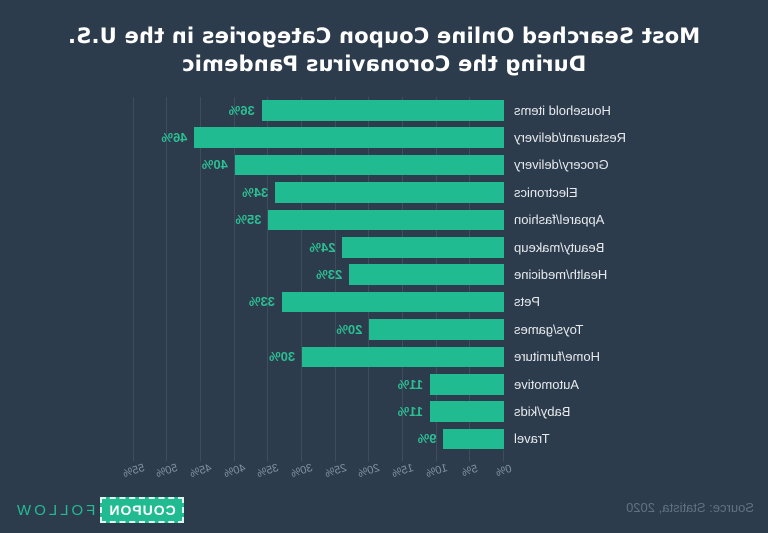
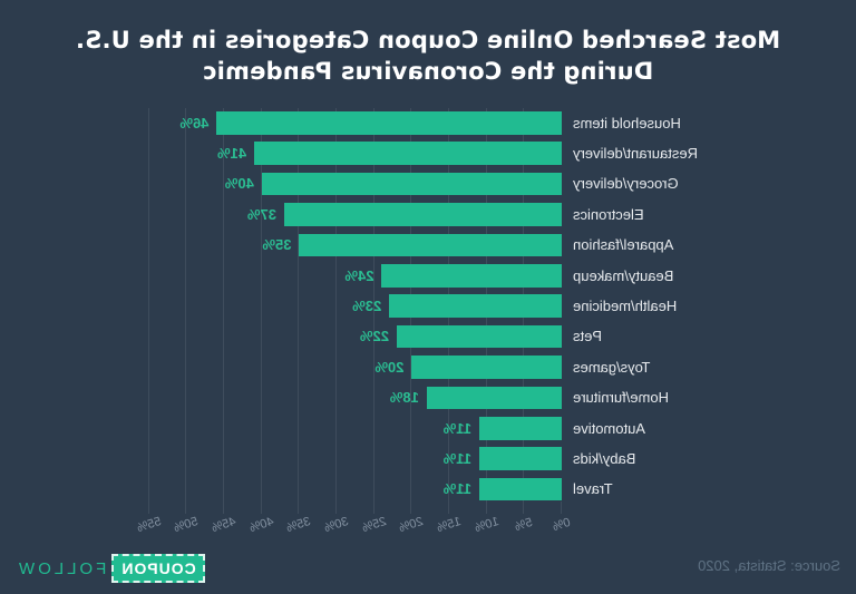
Household items: 36% -> 46%
Restaurant/delivery: 46% -> 41%
Electronics: 34% -> 37%
Pets: 33% -> 22%
Home/furniture: 30% -> 18%
Travel: 9% -> 11%
